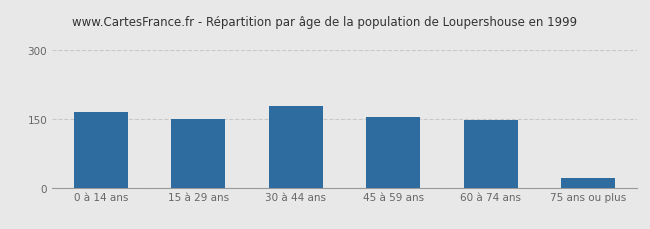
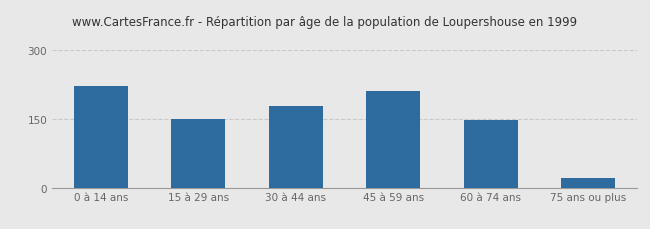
0 à 14 ans: 165 -> 220
45 à 59 ans: 153 -> 210
